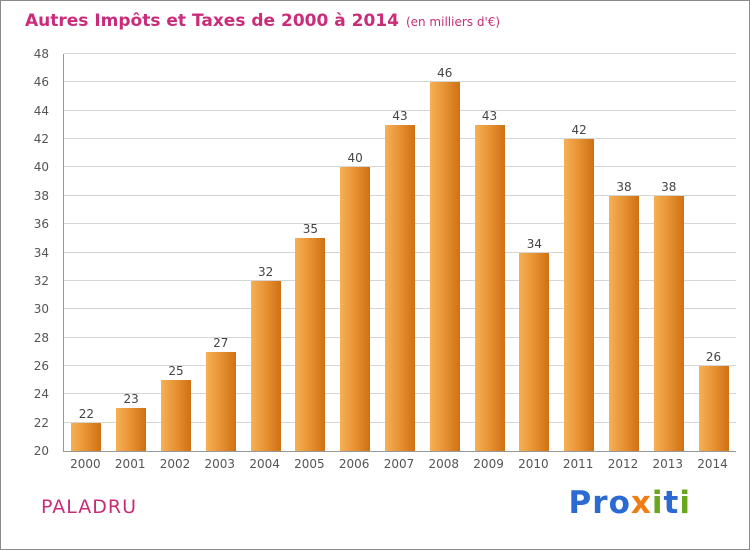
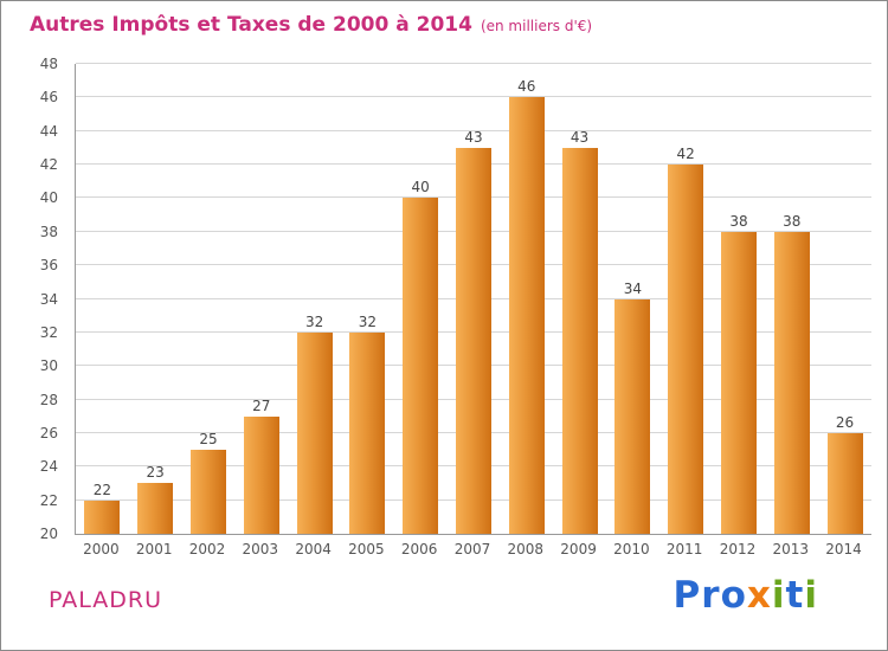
2005: 35 -> 32
